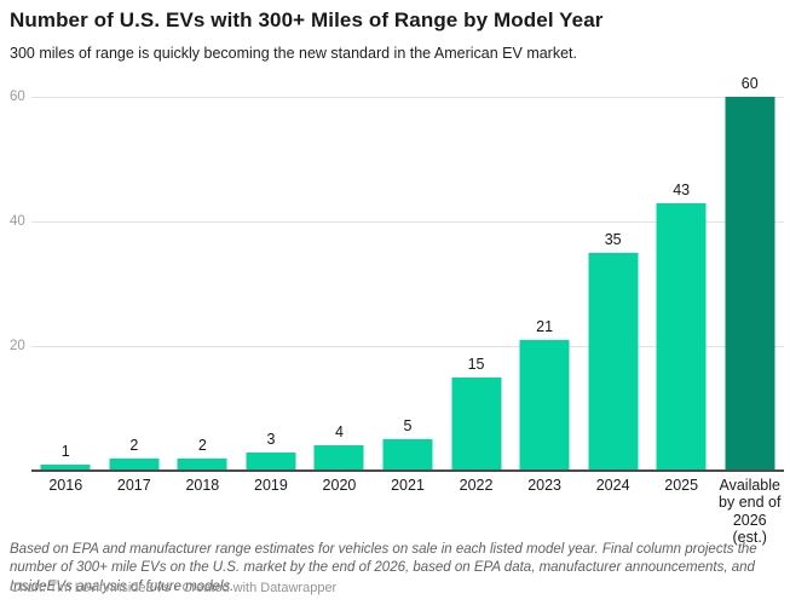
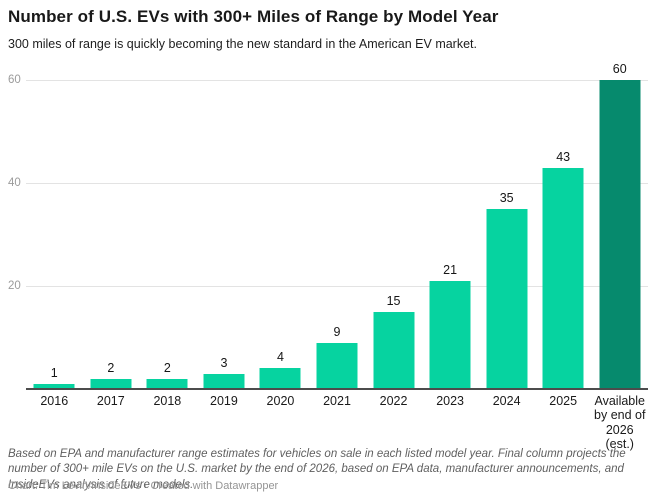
2021: 5 -> 9
